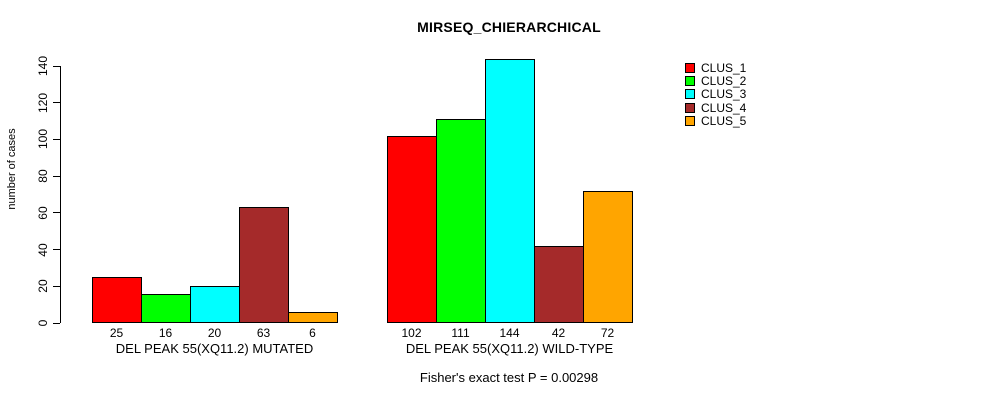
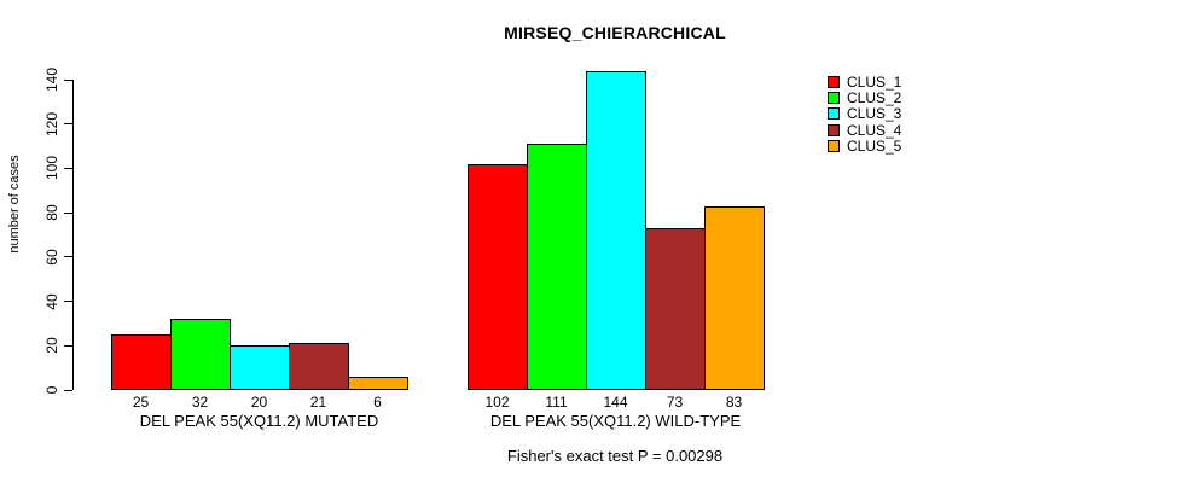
CLUS_2/DEL PEAK 55(XQ11.2) MUTATED: 16 -> 32
CLUS_4/DEL PEAK 55(XQ11.2) MUTATED: 63 -> 21
CLUS_4/DEL PEAK 55(XQ11.2) WILD-TYPE: 42 -> 73
CLUS_5/DEL PEAK 55(XQ11.2) WILD-TYPE: 72 -> 83
